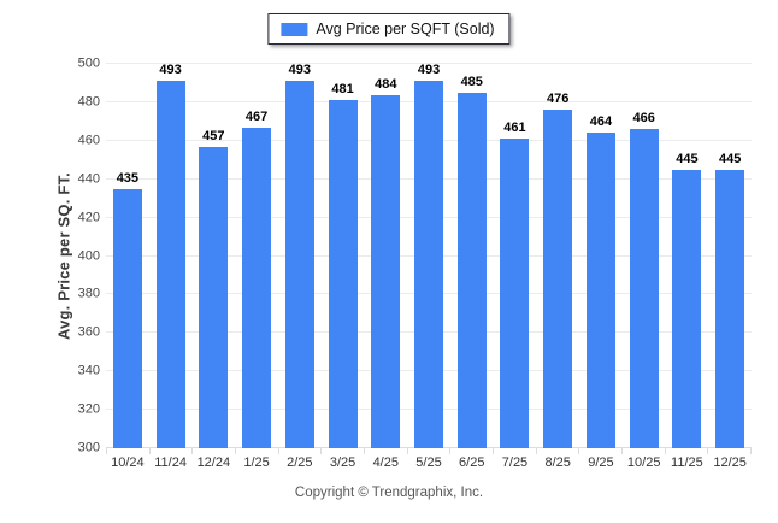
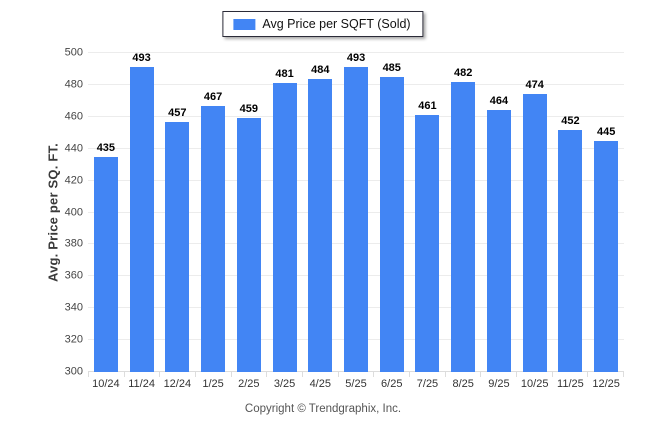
2/25: 493 -> 459
8/25: 476 -> 482
10/25: 466 -> 474
11/25: 445 -> 452
